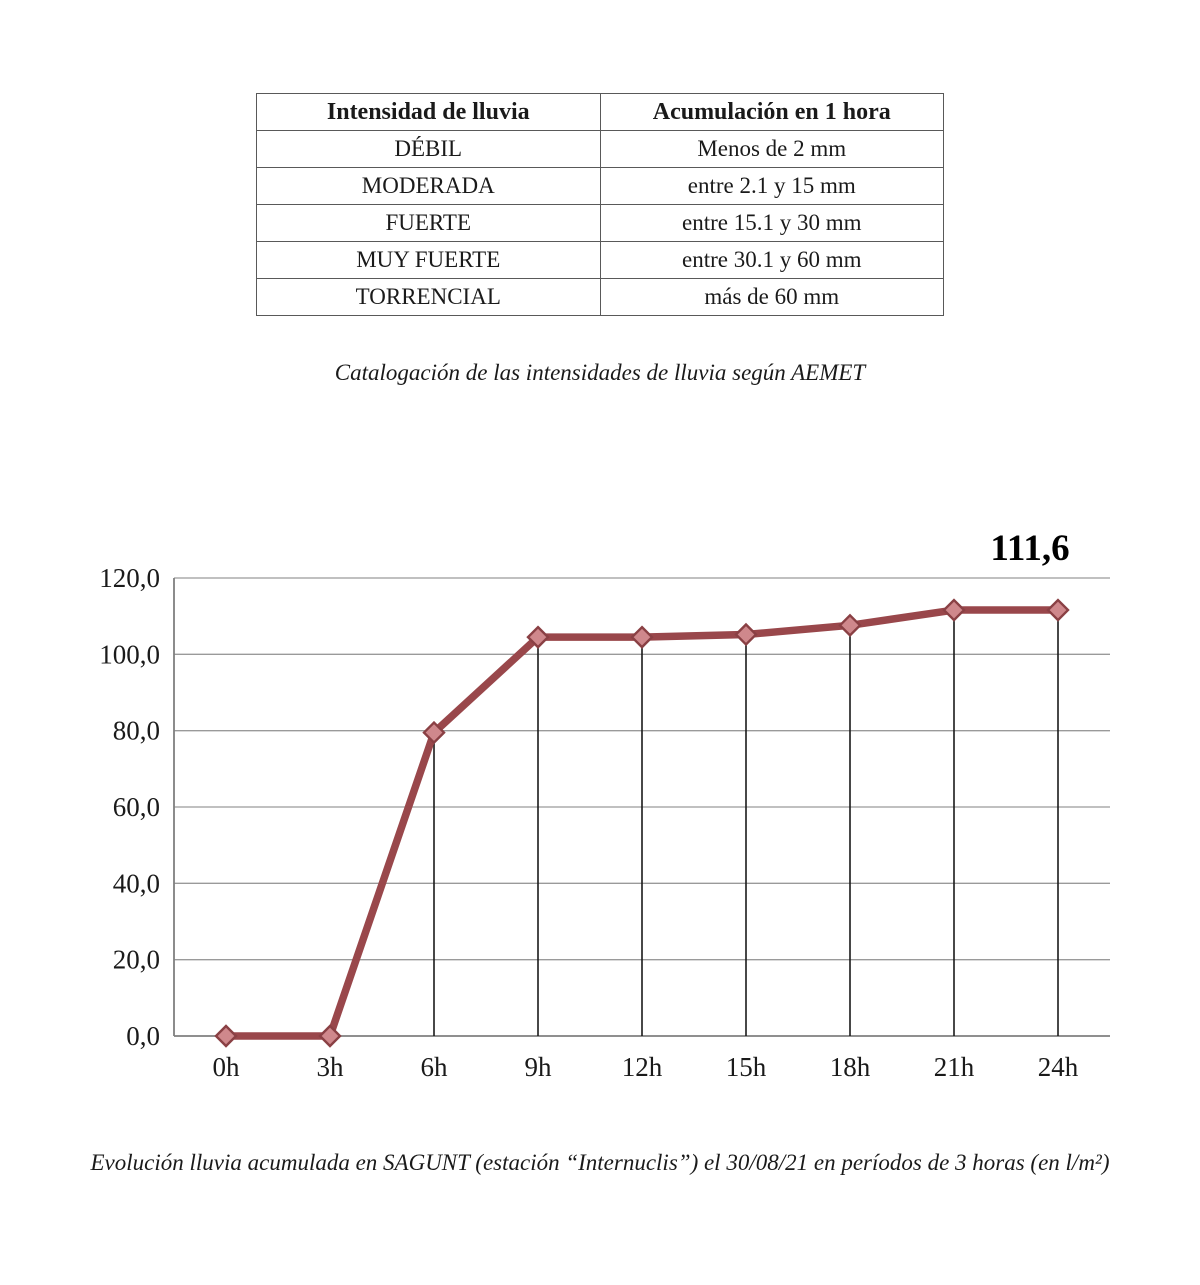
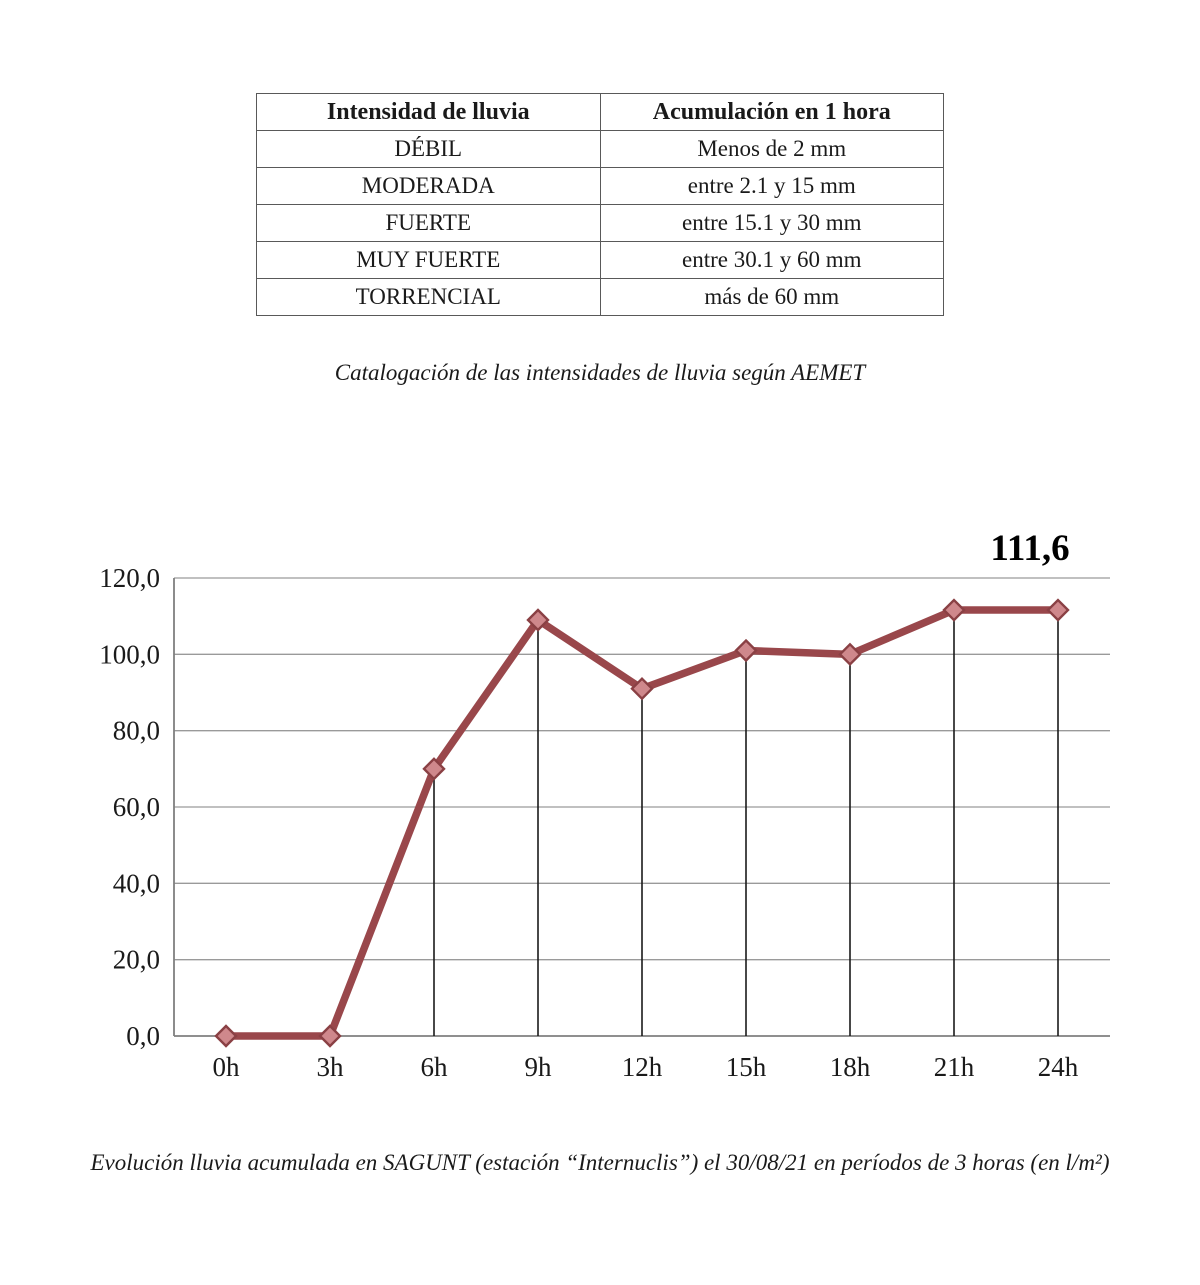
6h: 80 -> 70
9h: 104 -> 109
12h: 104 -> 91
15h: 105 -> 101
18h: 108 -> 100
